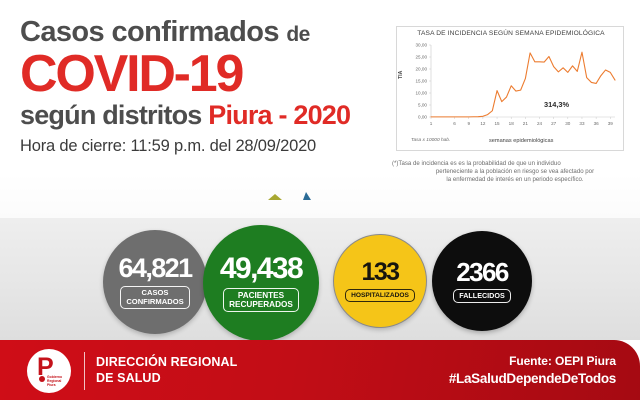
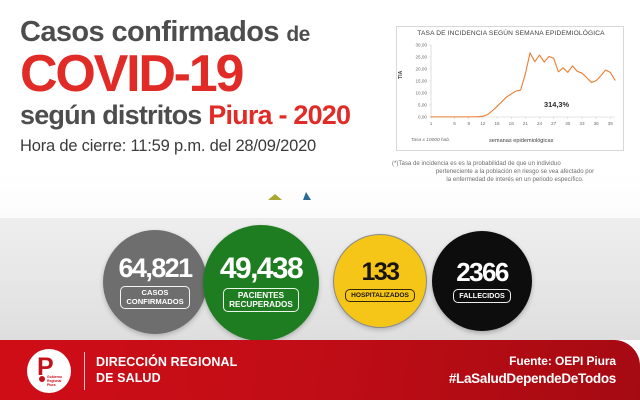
15: 11 -> 4
18: 13 -> 10
21: 16 -> 18
24: 23 -> 26
27: 21 -> 24
33: 27 -> 18
36: 14 -> 15
